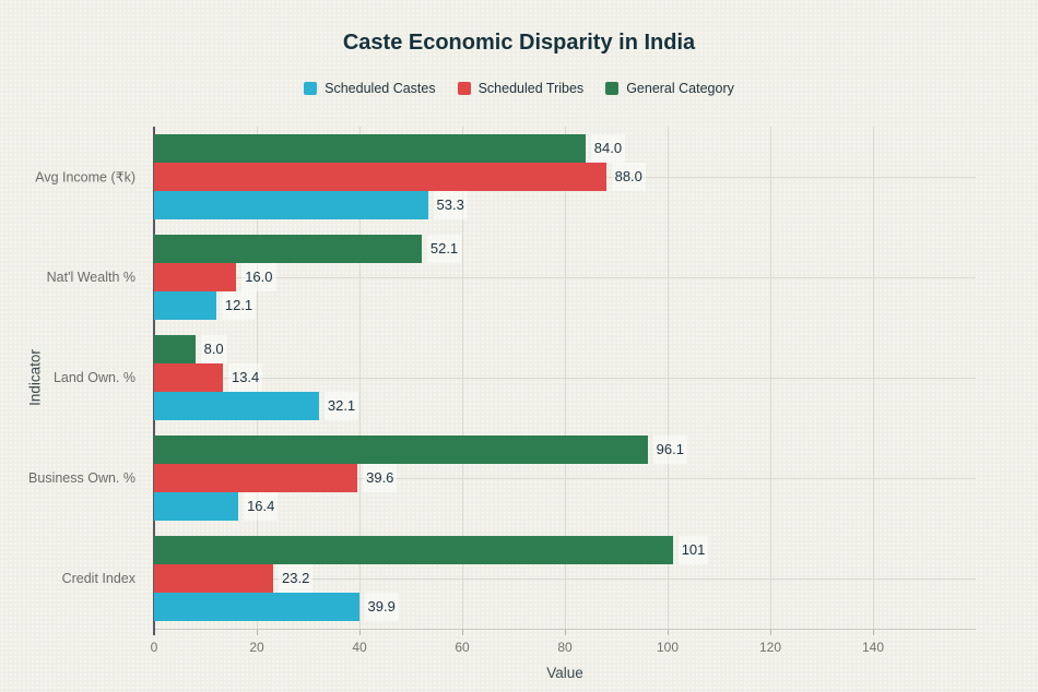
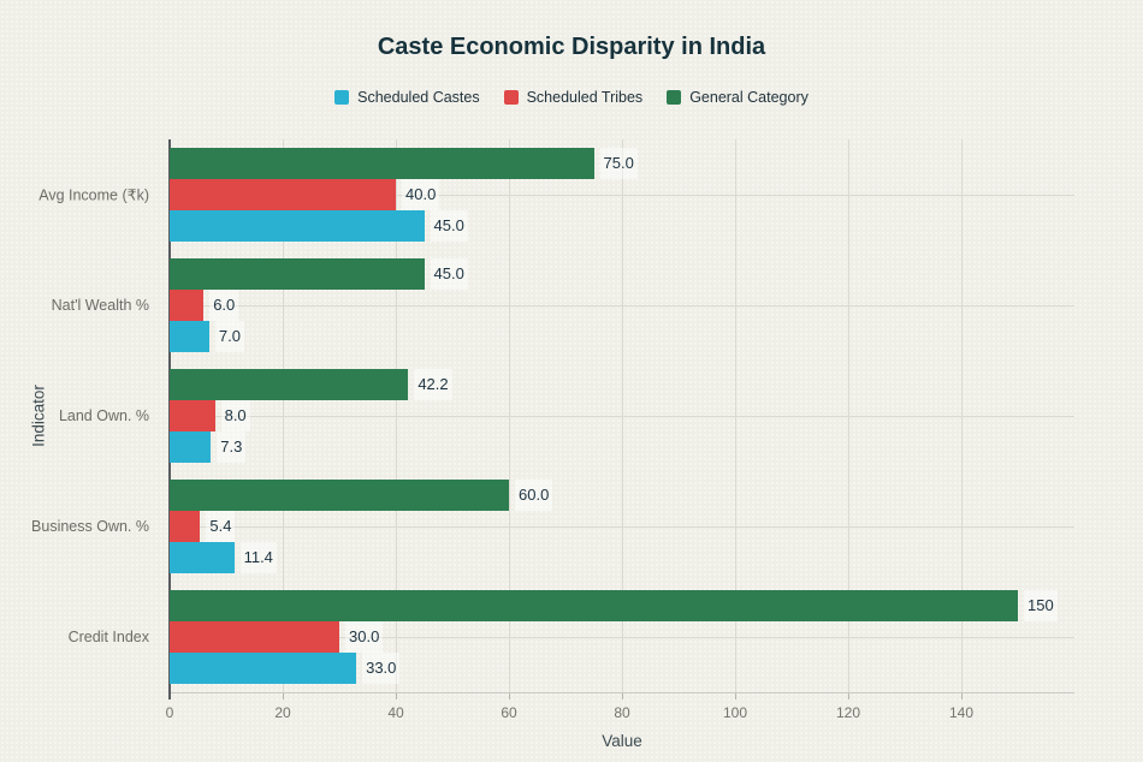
Scheduled Castes/Avg Income (₹k): 53.3 -> 45.0
Scheduled Tribes/Avg Income (₹k): 88.0 -> 40.0
General Category/Avg Income (₹k): 84.0 -> 75.0
Scheduled Castes/Nat'l Wealth %: 12.1 -> 7.0
Scheduled Tribes/Nat'l Wealth %: 16.0 -> 6.0
General Category/Nat'l Wealth %: 52.1 -> 45.0
Scheduled Castes/Land Own. %: 32.1 -> 7.3
Scheduled Tribes/Land Own. %: 13.4 -> 8.0
General Category/Land Own. %: 8.0 -> 42.2
Scheduled Castes/Business Own. %: 16.4 -> 11.4
Scheduled Tribes/Business Own. %: 39.6 -> 5.4
General Category/Business Own. %: 96.1 -> 60.0
Scheduled Castes/Credit Index: 39.9 -> 33.0
Scheduled Tribes/Credit Index: 23.2 -> 30.0
General Category/Credit Index: 101 -> 150
